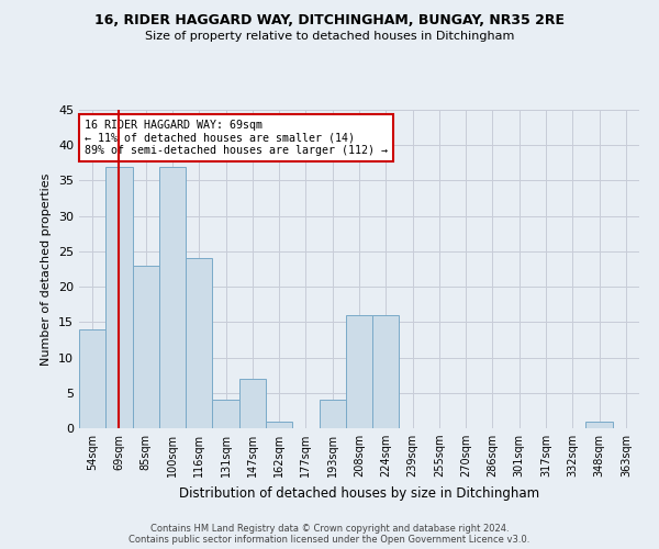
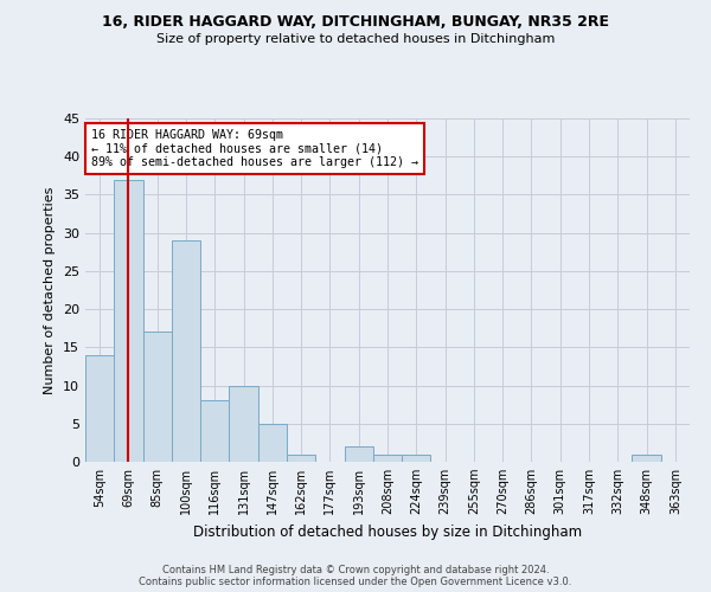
85sqm: 23 -> 17
100sqm: 37 -> 29
116sqm: 24 -> 8
131sqm: 4 -> 10
147sqm: 7 -> 5
193sqm: 4 -> 2
208sqm: 16 -> 1
224sqm: 16 -> 1
